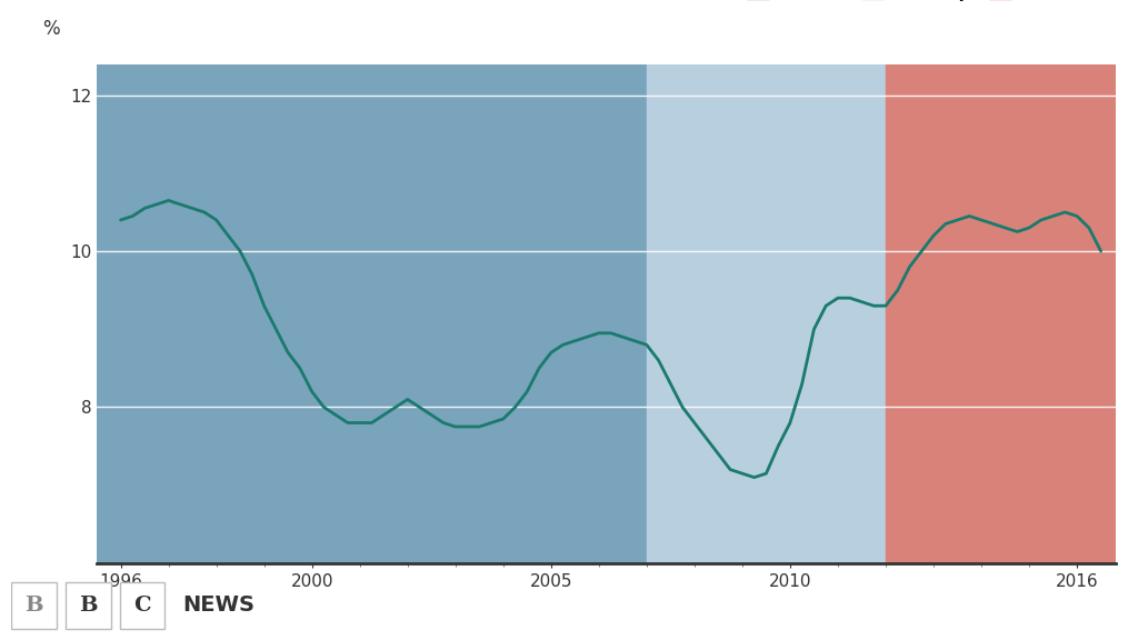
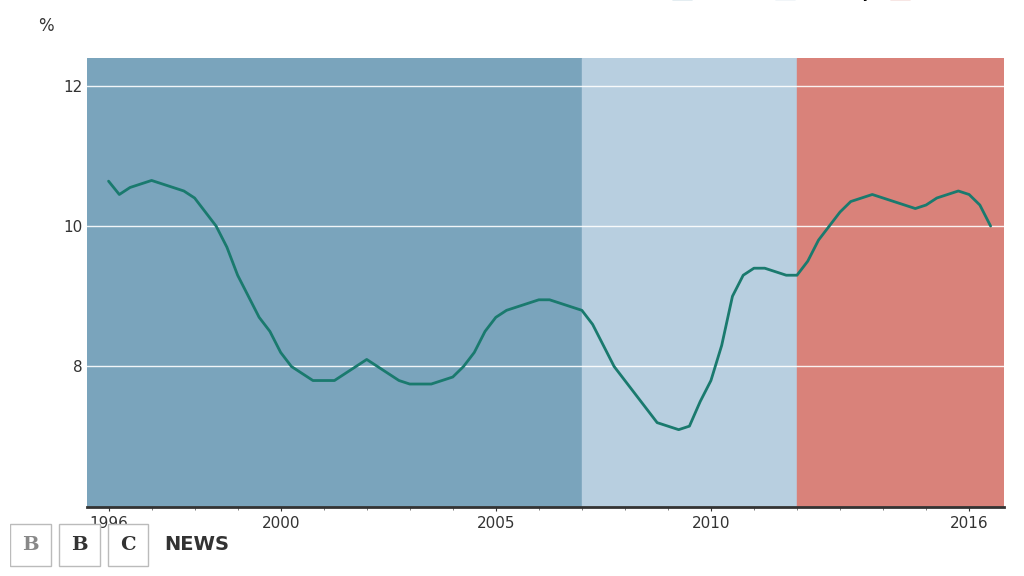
1996: 10.40 -> 10.64
